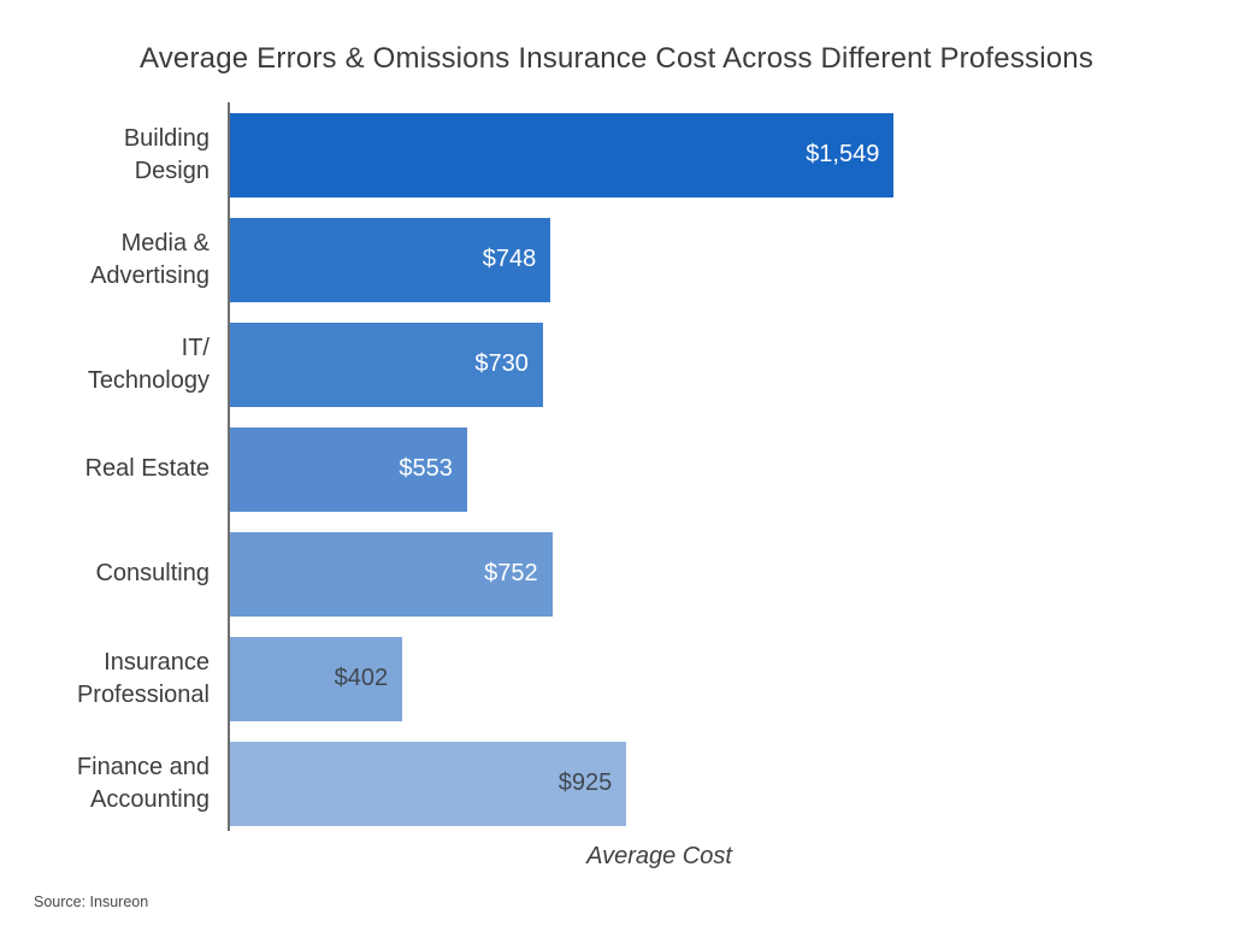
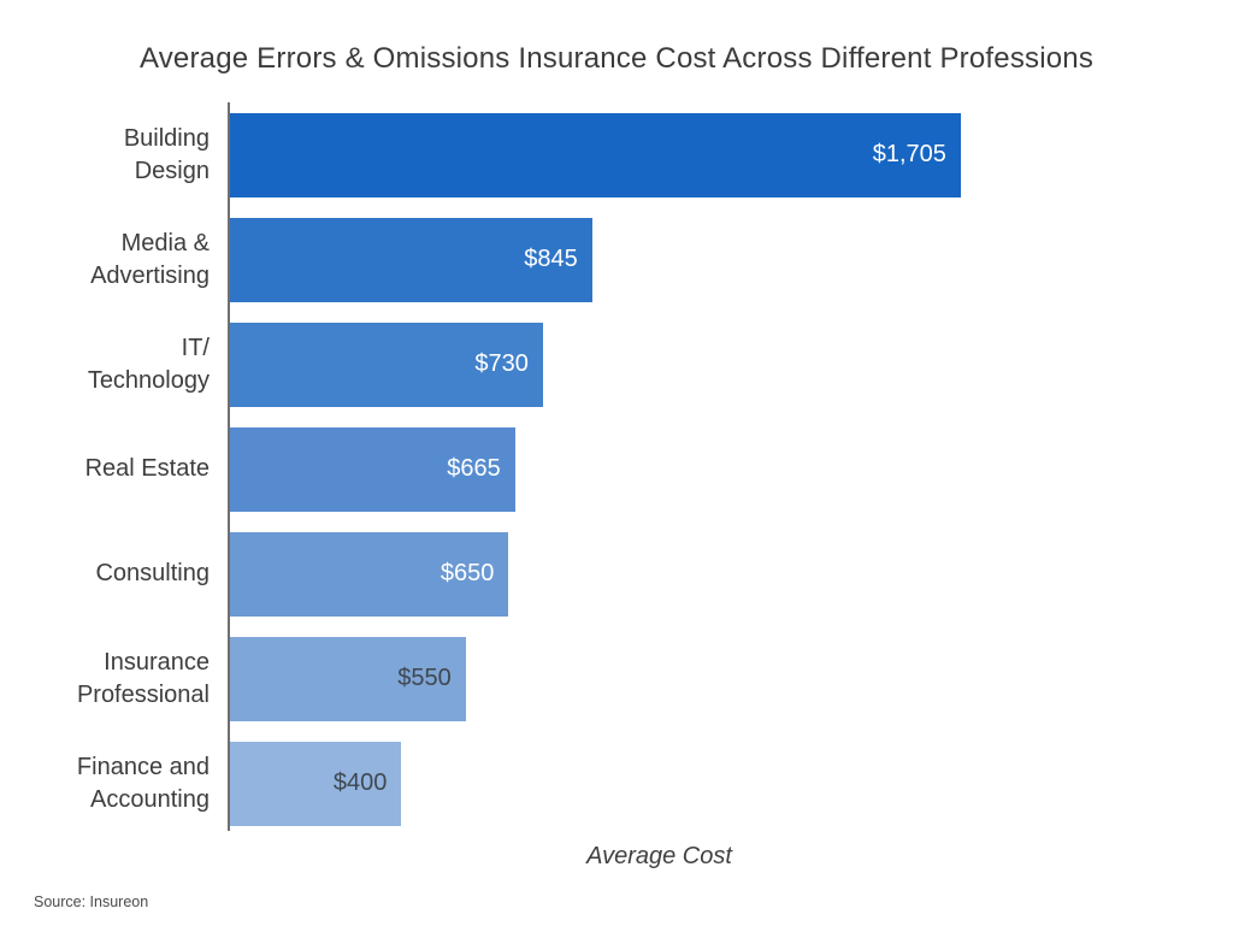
Building Design: $1,549 -> $1,705
Media & Advertising: $748 -> $845
Real Estate: $553 -> $665
Consulting: $752 -> $650
Insurance Professional: $402 -> $550
Finance and Accounting: $925 -> $400
